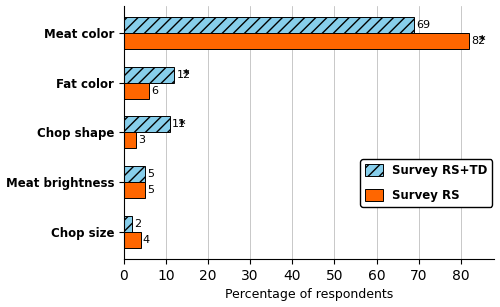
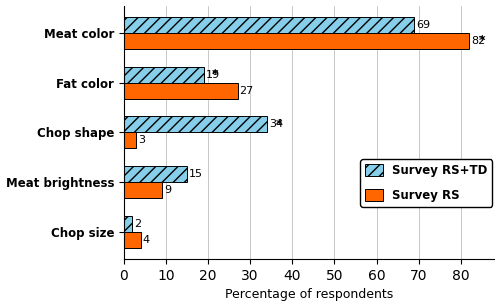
Survey RS+TD/Fat color: 12 -> 19
Survey RS/Fat color: 6 -> 27
Survey RS+TD/Chop shape: 11 -> 34
Survey RS+TD/Meat brightness: 5 -> 15
Survey RS/Meat brightness: 5 -> 9
